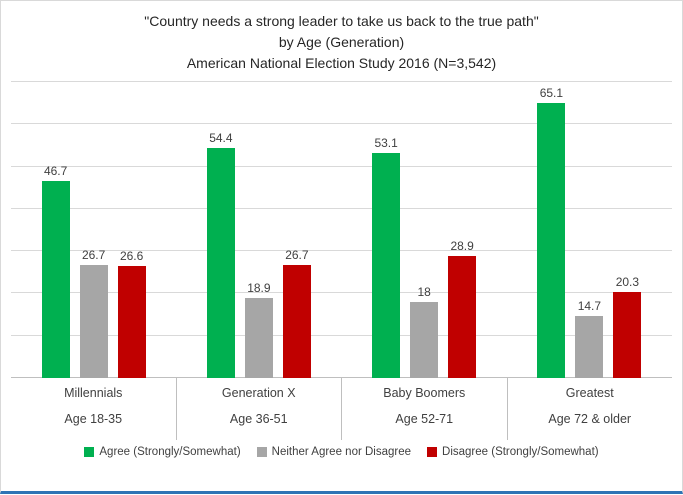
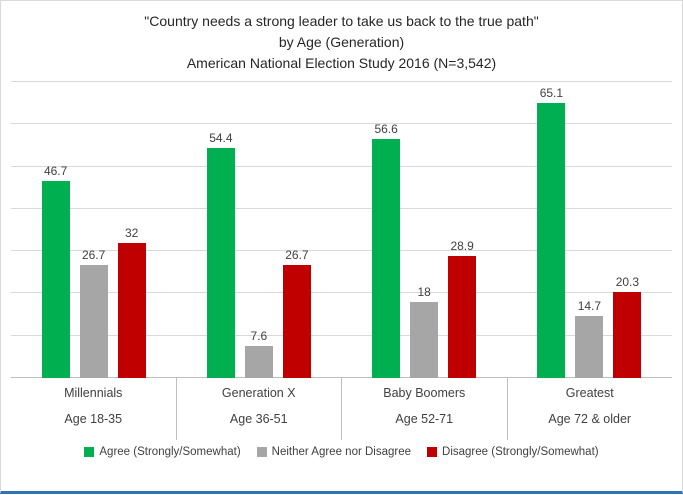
Disagree (Strongly/Somewhat)/Millennials: 26.6 -> 32
Neither Agree nor Disagree/Generation X: 18.9 -> 7.6
Agree (Strongly/Somewhat)/Baby Boomers: 53.1 -> 56.6
